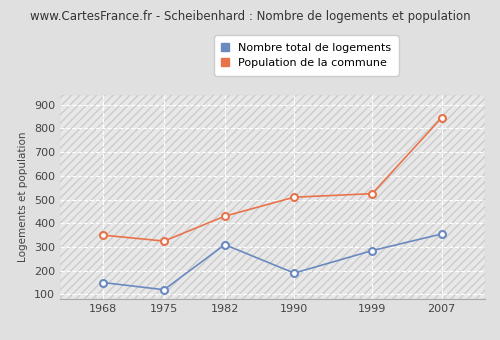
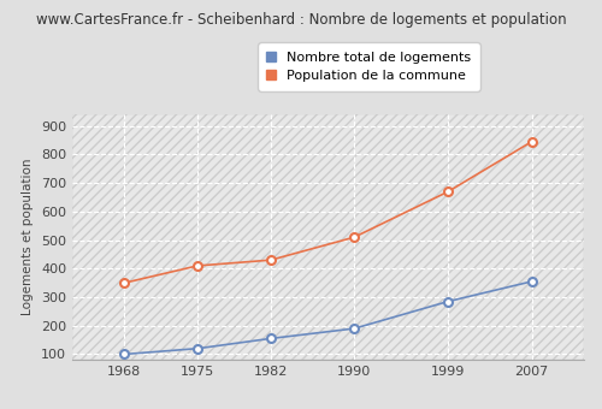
Nombre total de logements/1968: 150 -> 100
Population de la commune/1975: 325 -> 410
Nombre total de logements/1982: 310 -> 155
Population de la commune/1999: 525 -> 670
